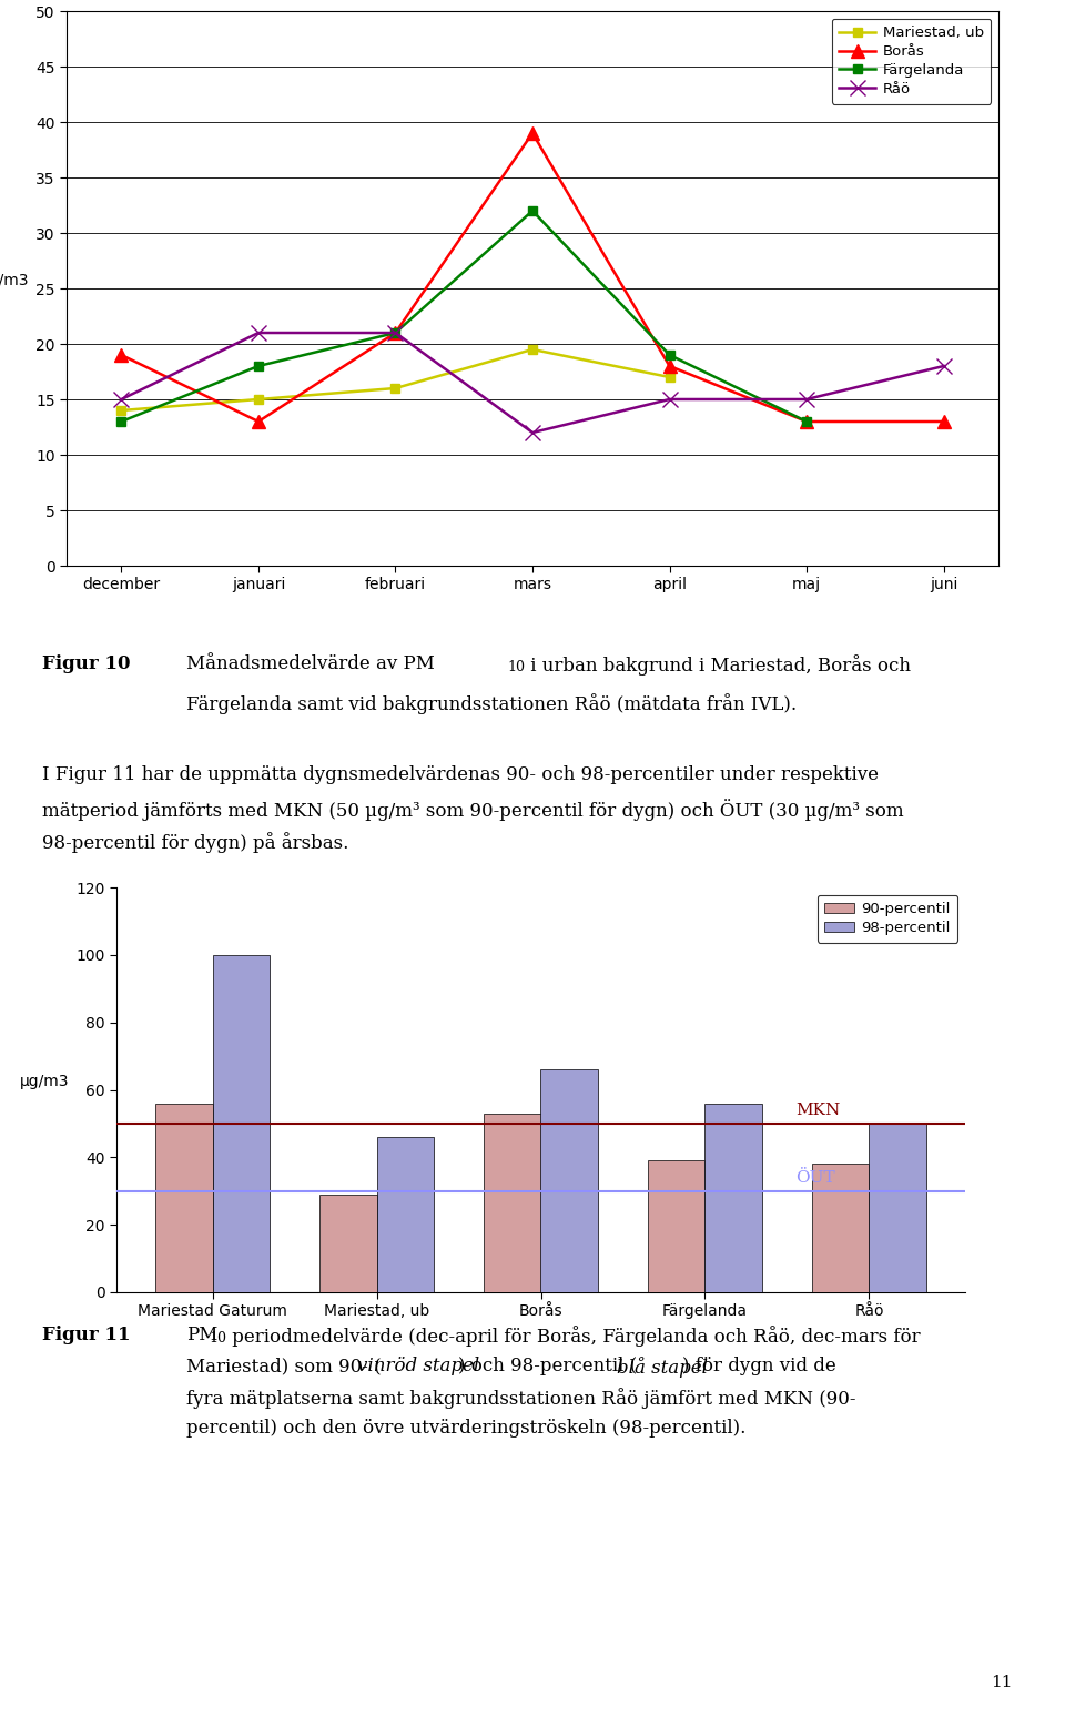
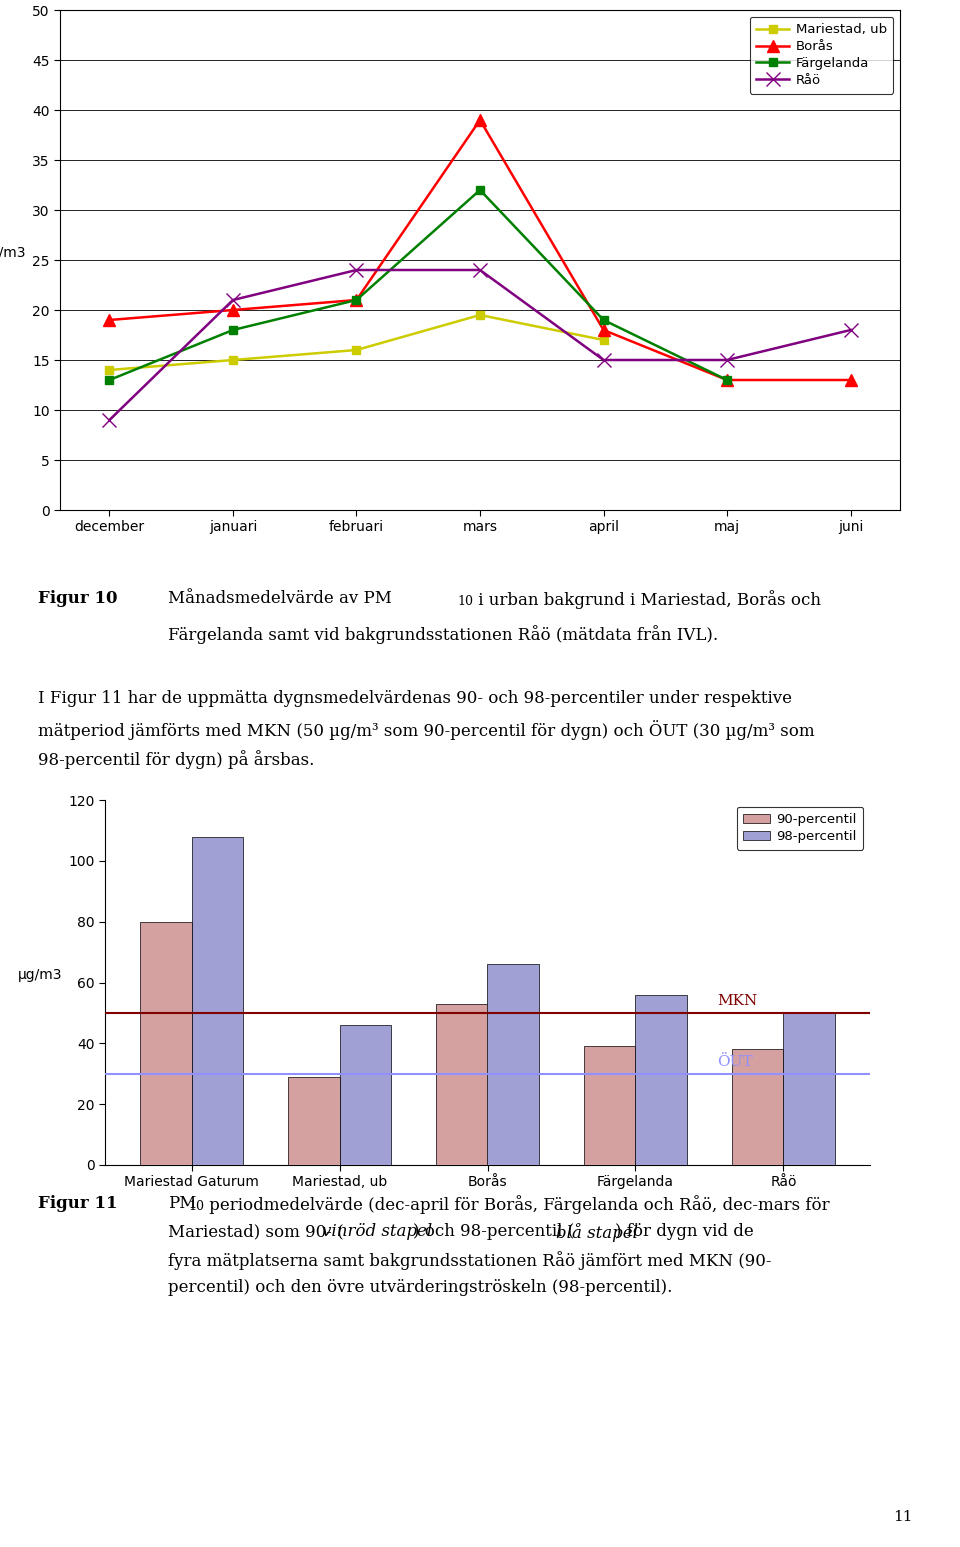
Råö/december: 15 -> 9
Borås/januari: 13 -> 20
Råö/februari: 21 -> 24
Råö/mars: 12 -> 24
90-percentil/Mariestad Gaturum: 56 -> 80
98-percentil/Mariestad Gaturum: 100 -> 108
